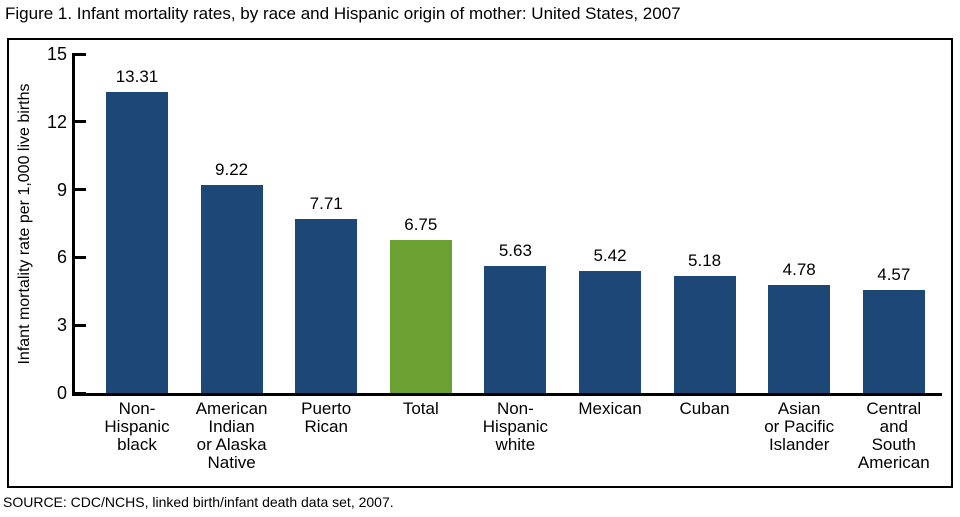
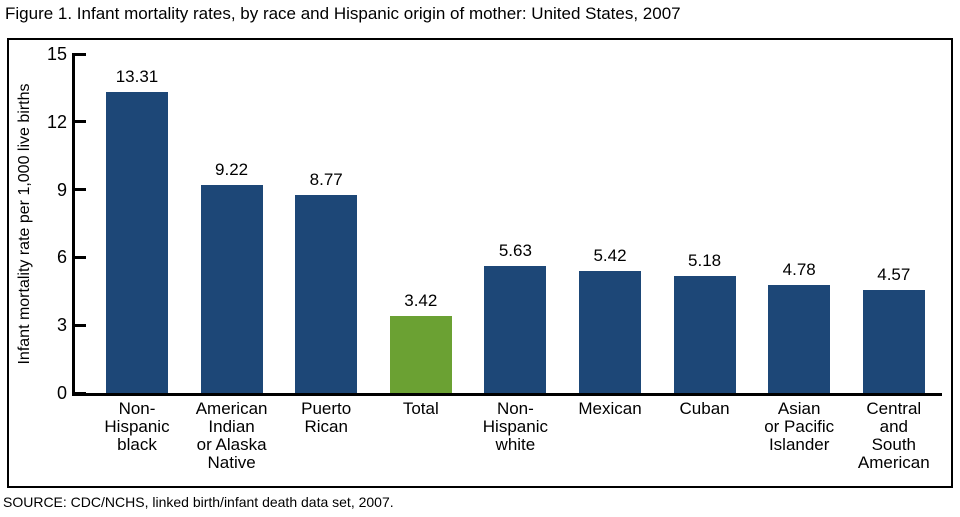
Puerto Rican: 7.71 -> 8.77
Total: 6.75 -> 3.42
